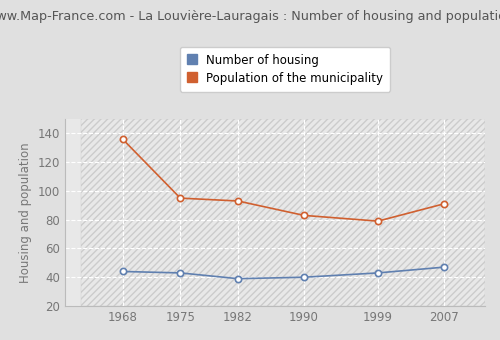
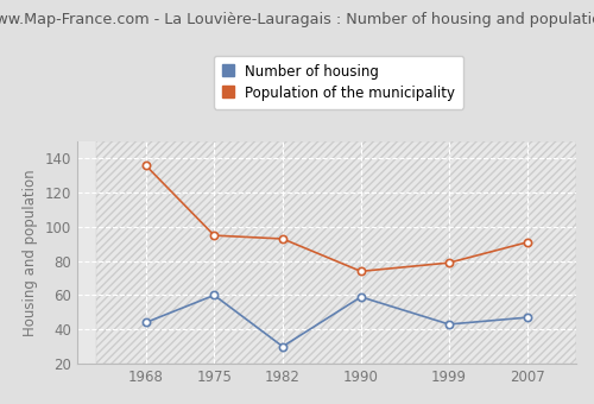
Number of housing/1975: 43 -> 60
Number of housing/1982: 39 -> 30
Number of housing/1990: 40 -> 59
Population of the municipality/1990: 83 -> 74
